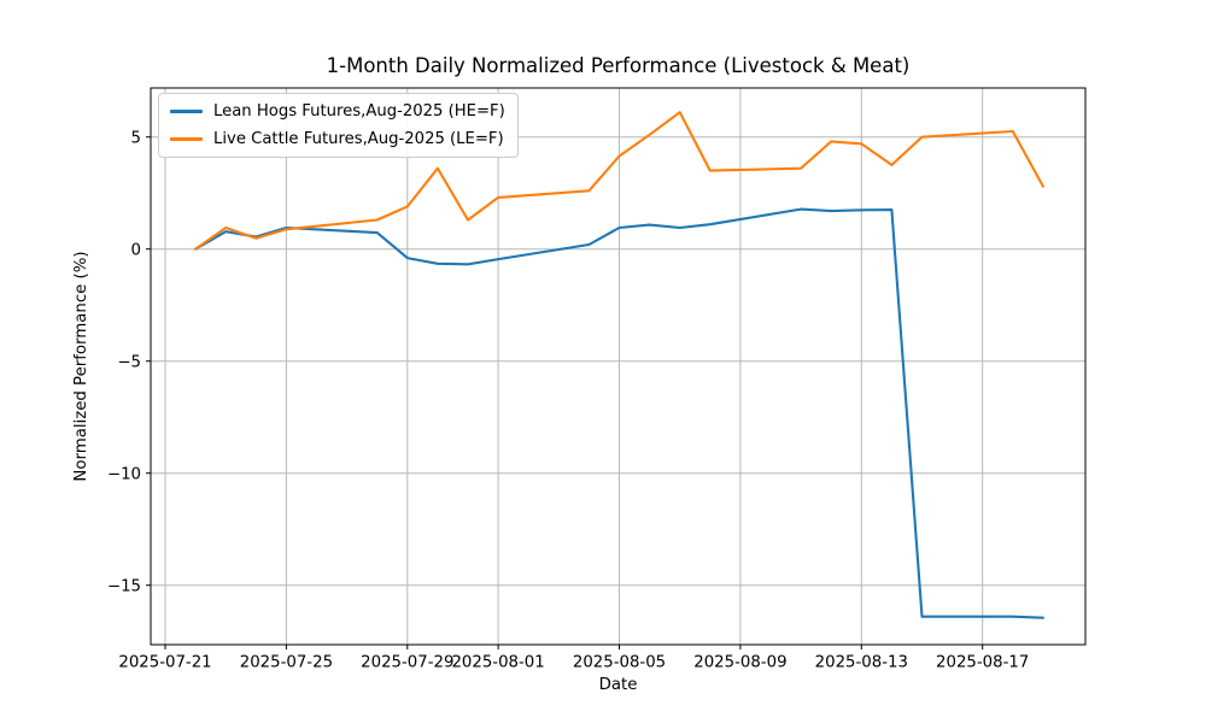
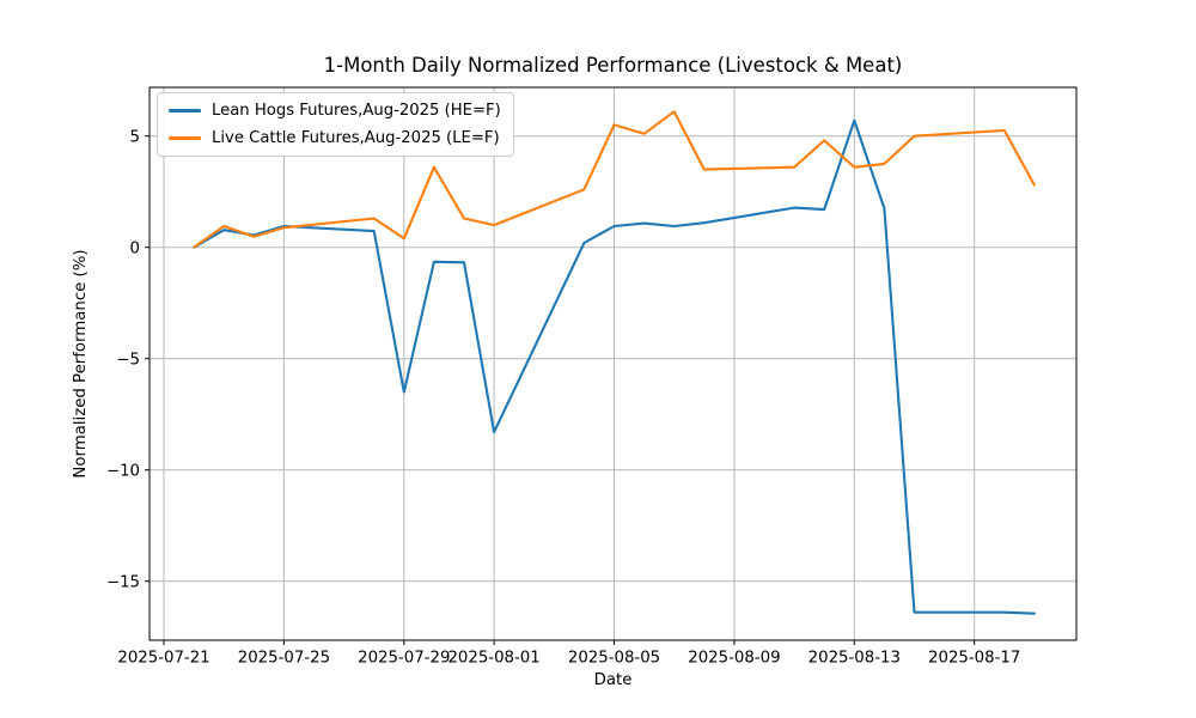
Lean Hogs Futures,Aug-2025 (HE=F)/2025-07-29: -0.4 -> -6.5
Live Cattle Futures,Aug-2025 (LE=F)/2025-07-29: 1.9 -> 0.4
Lean Hogs Futures,Aug-2025 (HE=F)/2025-08-01: -0.5 -> -8.3
Live Cattle Futures,Aug-2025 (LE=F)/2025-08-01: 2.3 -> 1.0
Live Cattle Futures,Aug-2025 (LE=F)/2025-08-05: 4.2 -> 5.5
Lean Hogs Futures,Aug-2025 (HE=F)/2025-08-13: 1.7 -> 5.7
Live Cattle Futures,Aug-2025 (LE=F)/2025-08-13: 4.7 -> 3.6
